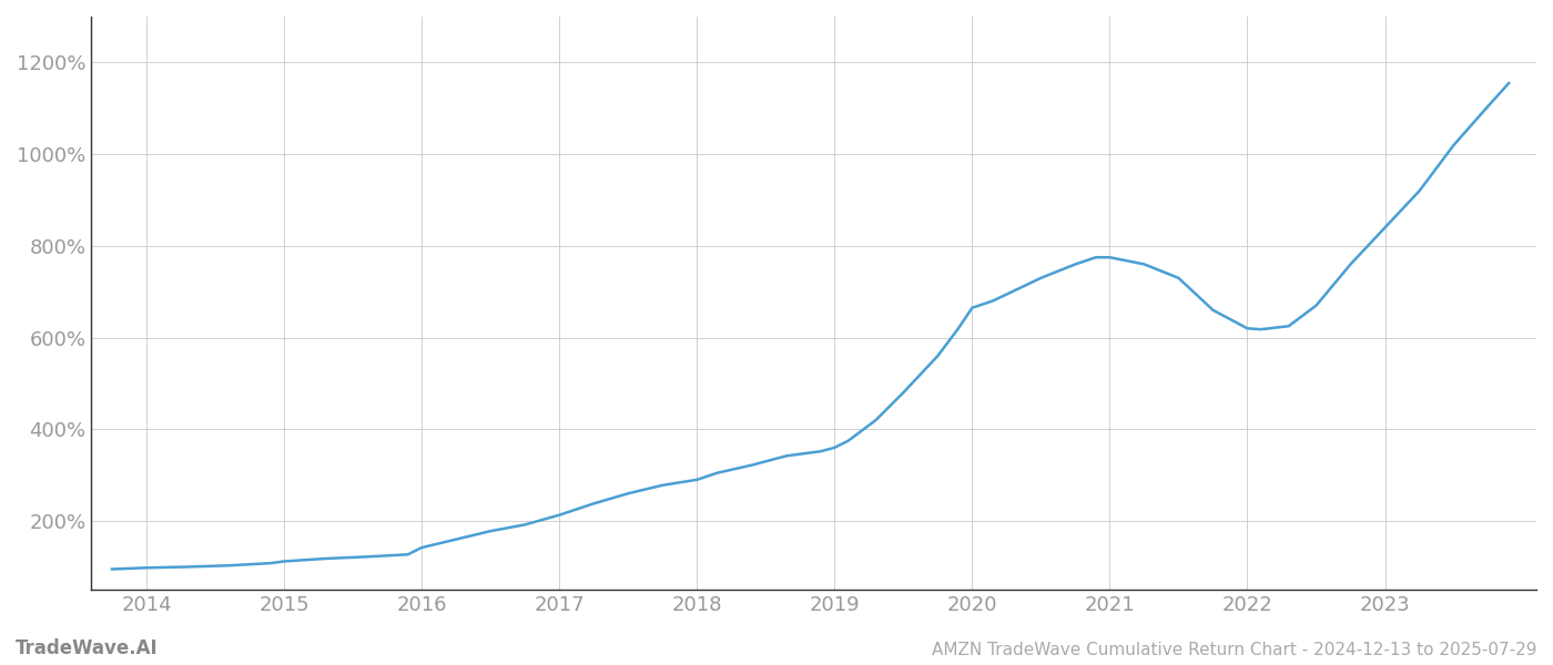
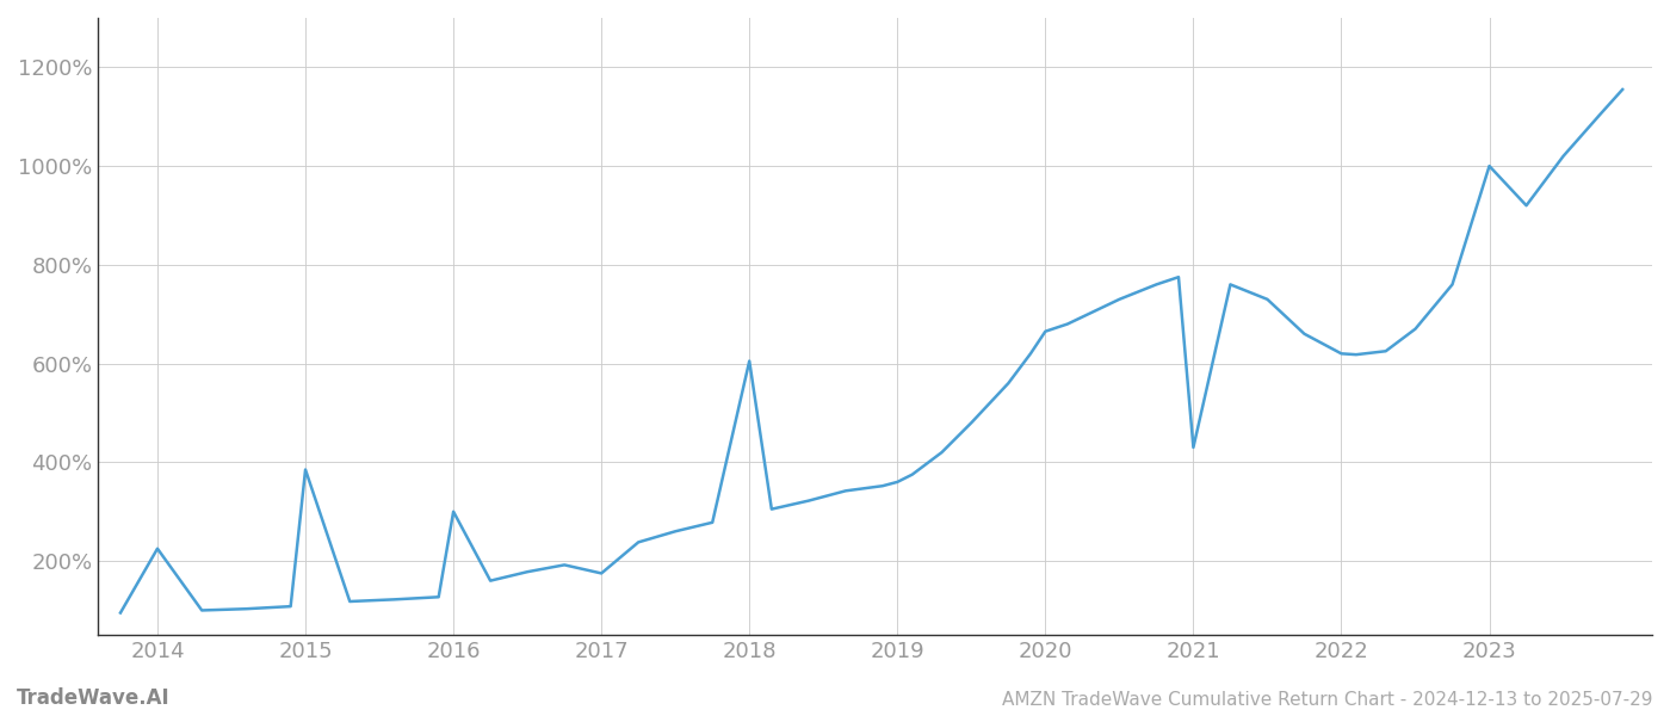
2014: 98% -> 225%
2015: 112% -> 385%
2016: 142% -> 300%
2017: 213% -> 175%
2018: 290% -> 605%
2021: 775% -> 430%
2023: 840% -> 1000%
